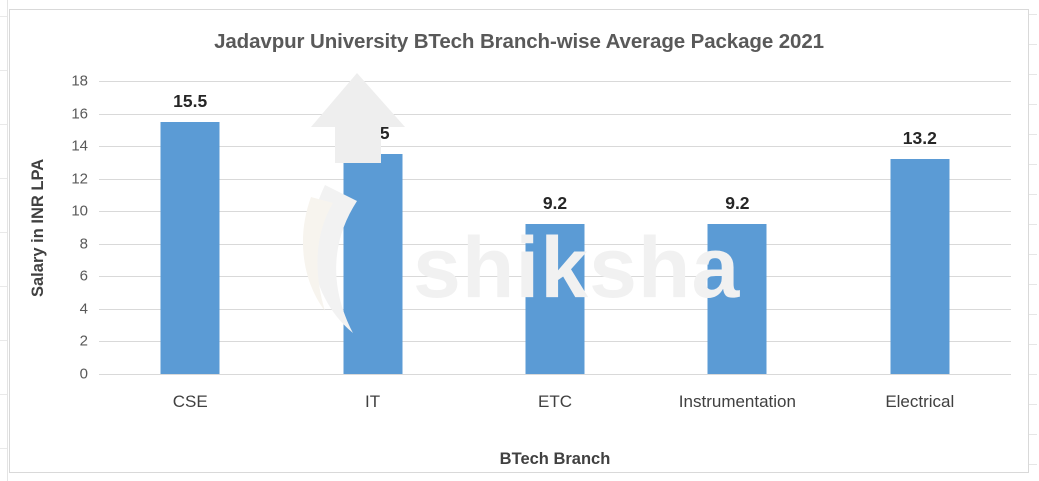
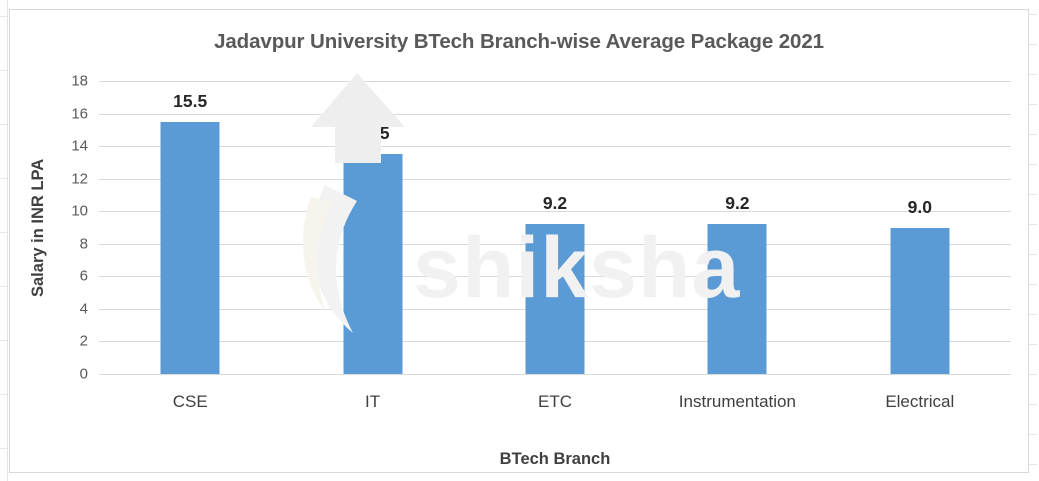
Electrical: 13.2 -> 9.0
